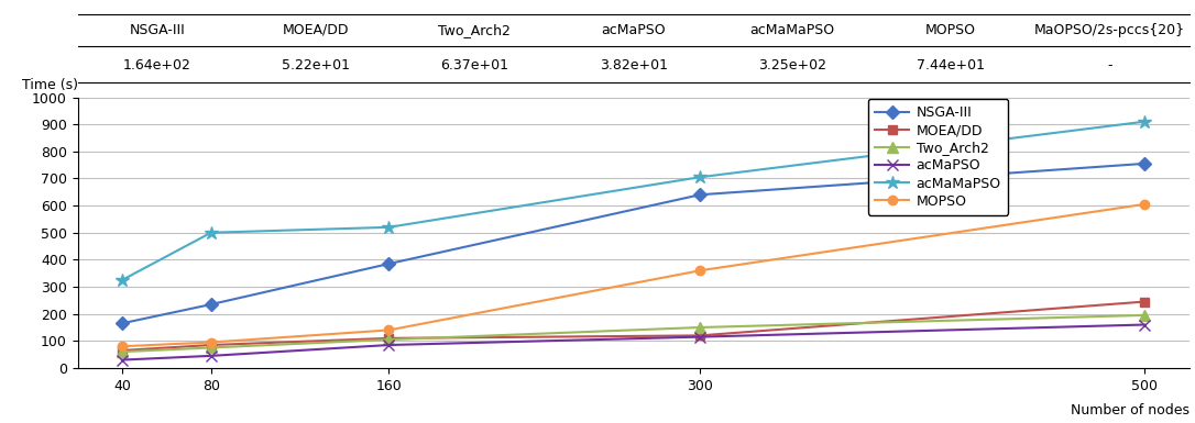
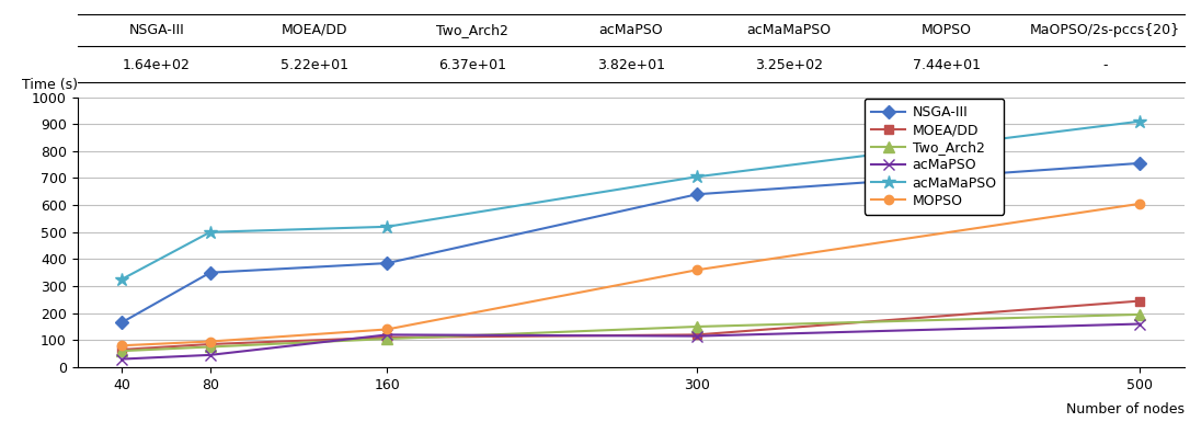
NSGA-III/80: 235 -> 350
acMaPSO/160: 85 -> 120
